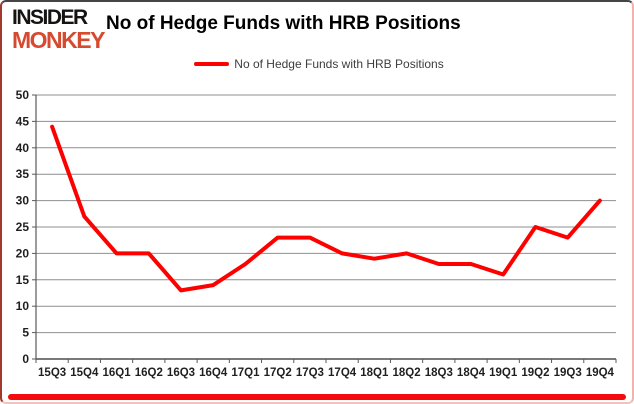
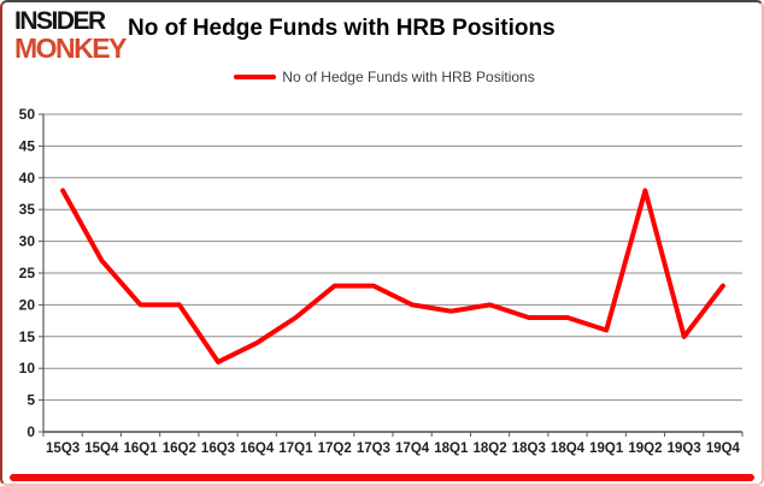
15Q3: 44 -> 38
16Q3: 13 -> 11
19Q2: 25 -> 38
19Q3: 23 -> 15
19Q4: 30 -> 23
